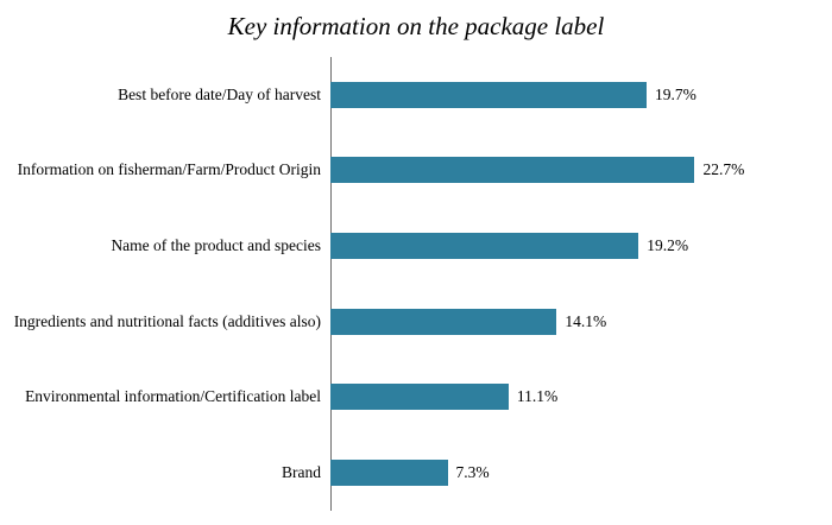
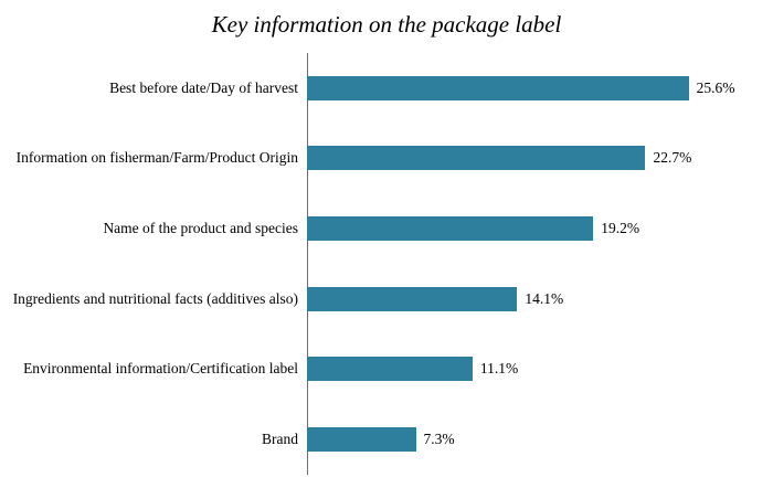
Best before date/Day of harvest: 19.7% -> 25.6%
